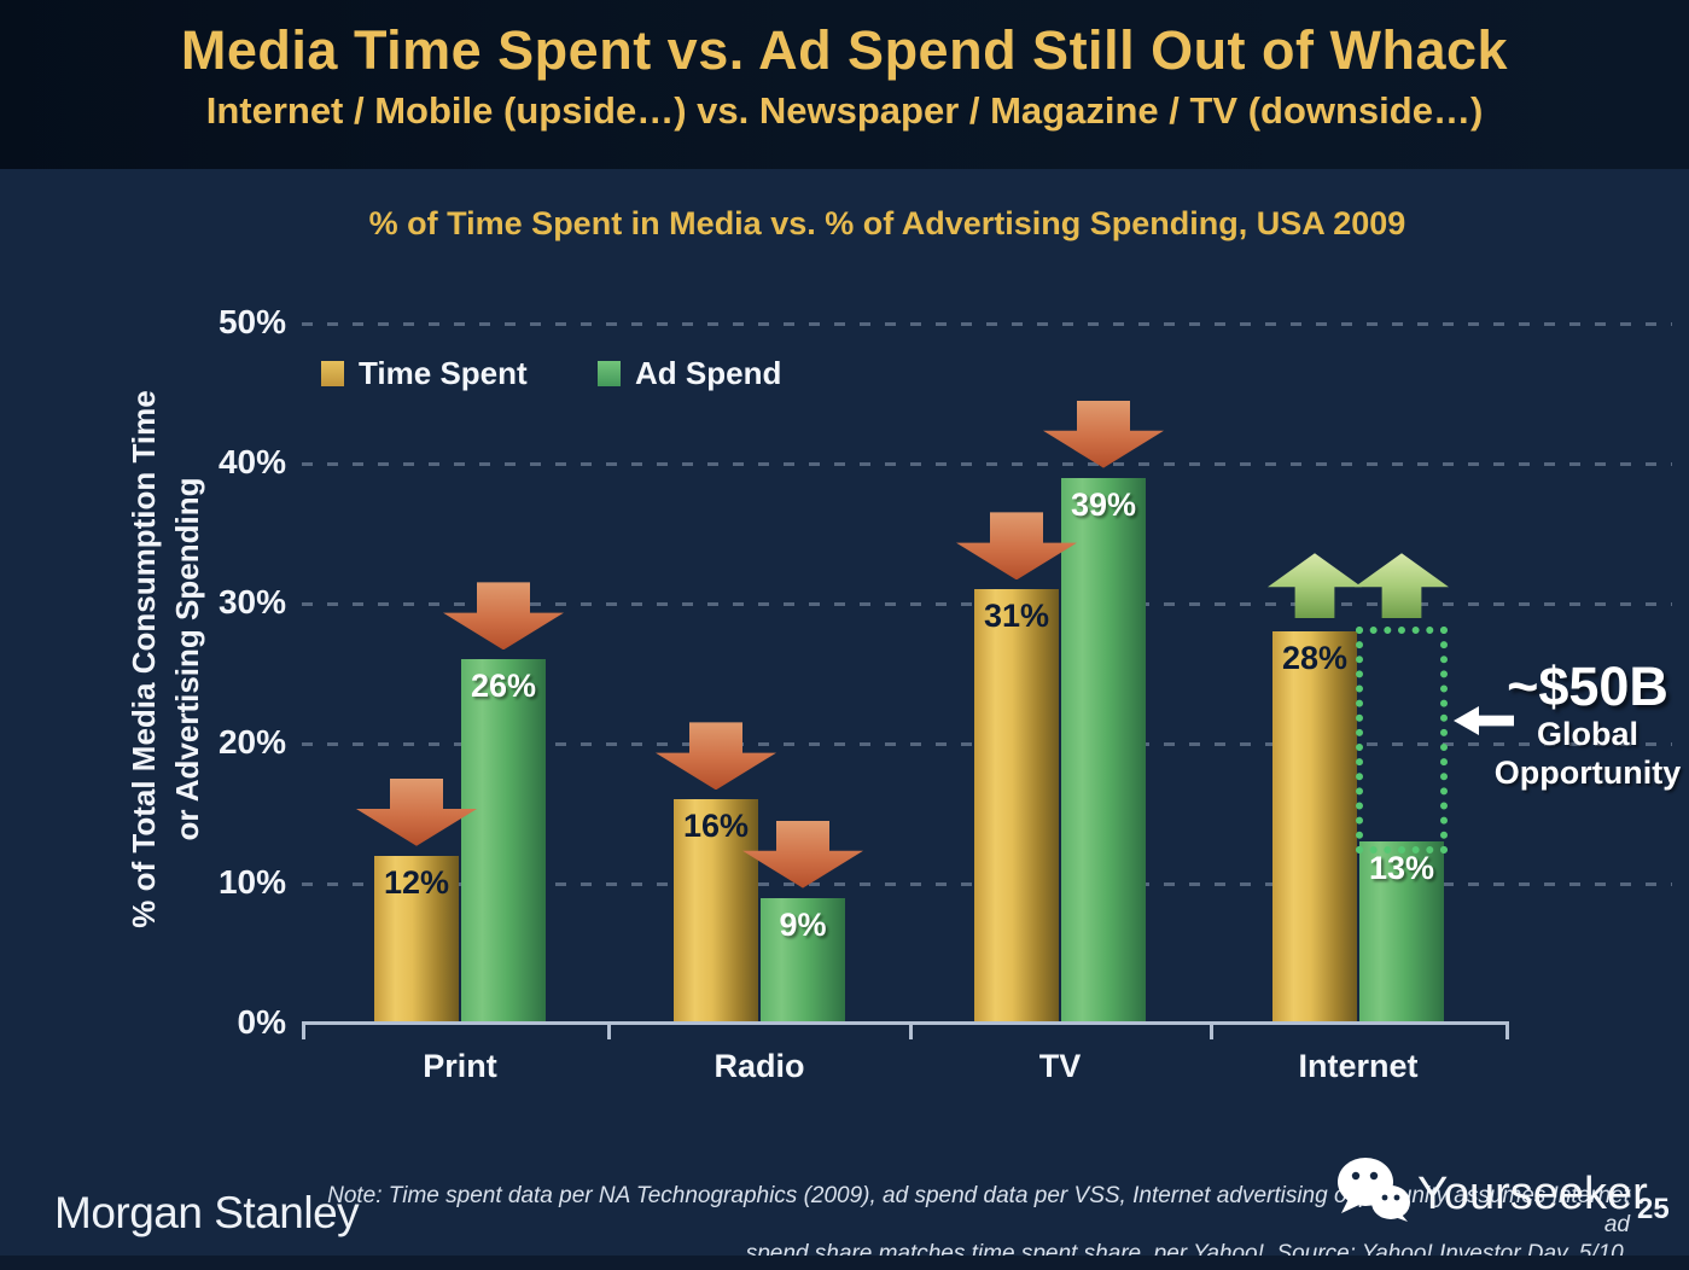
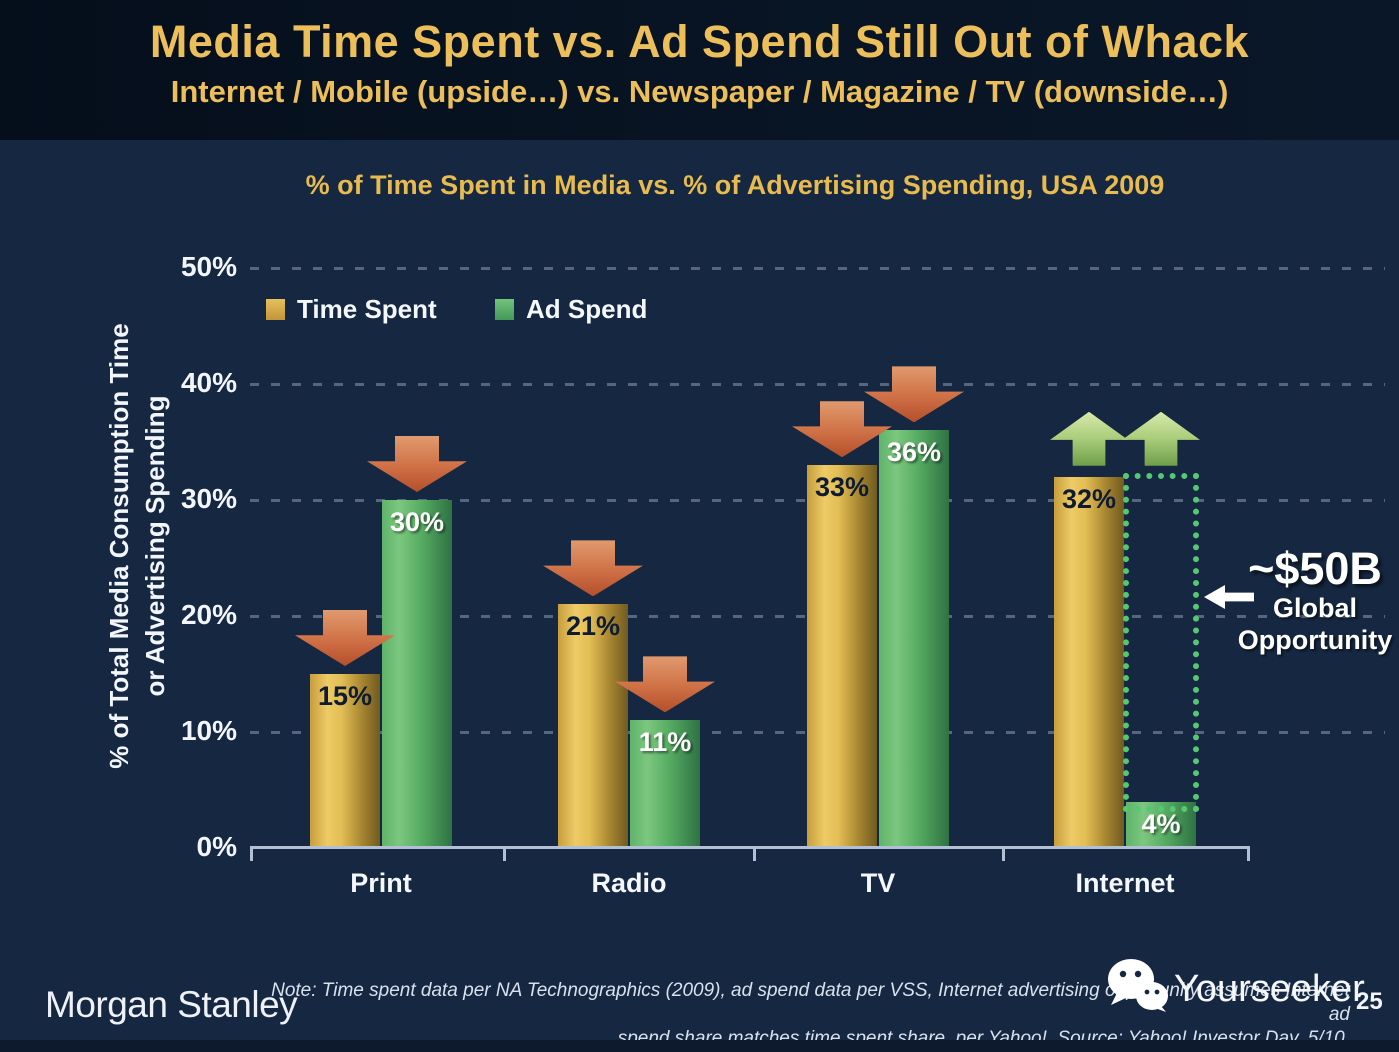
Time Spent/Print: 12% -> 15%
Ad Spend/Print: 26% -> 30%
Time Spent/Radio: 16% -> 21%
Ad Spend/Radio: 9% -> 11%
Time Spent/TV: 31% -> 33%
Ad Spend/TV: 39% -> 36%
Time Spent/Internet: 28% -> 32%
Ad Spend/Internet: 13% -> 4%
